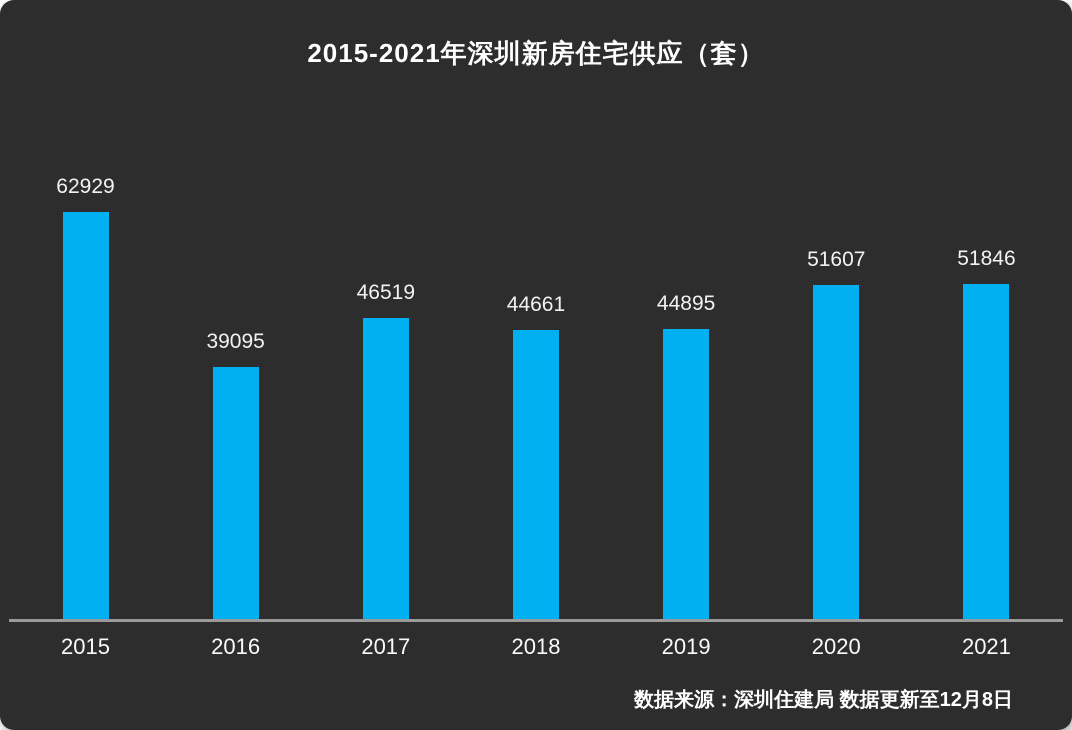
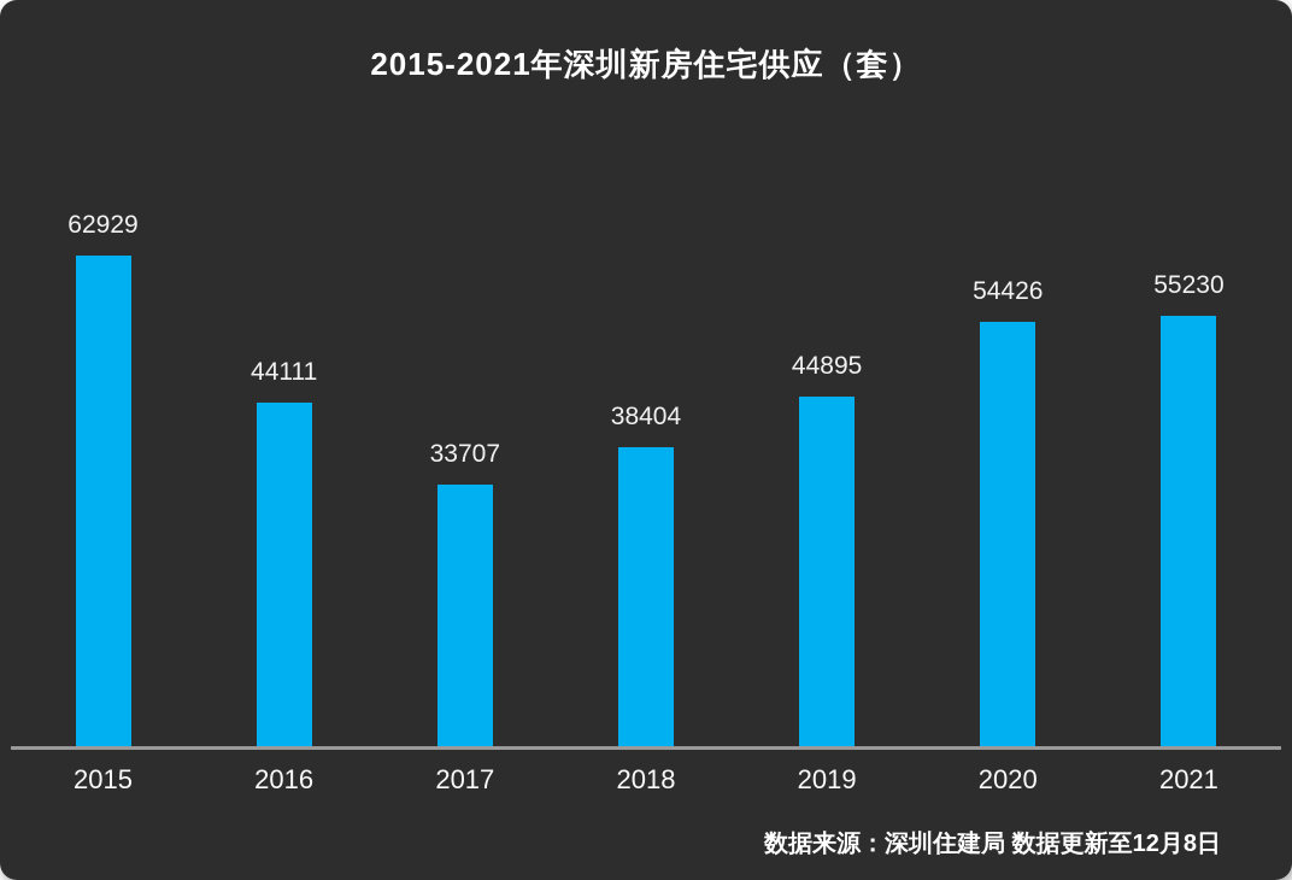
2016: 39095 -> 44111
2017: 46519 -> 33707
2018: 44661 -> 38404
2020: 51607 -> 54426
2021: 51846 -> 55230
